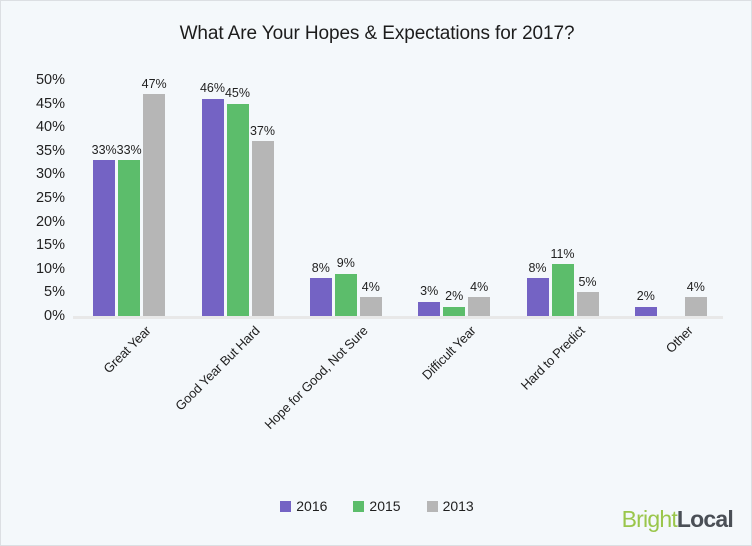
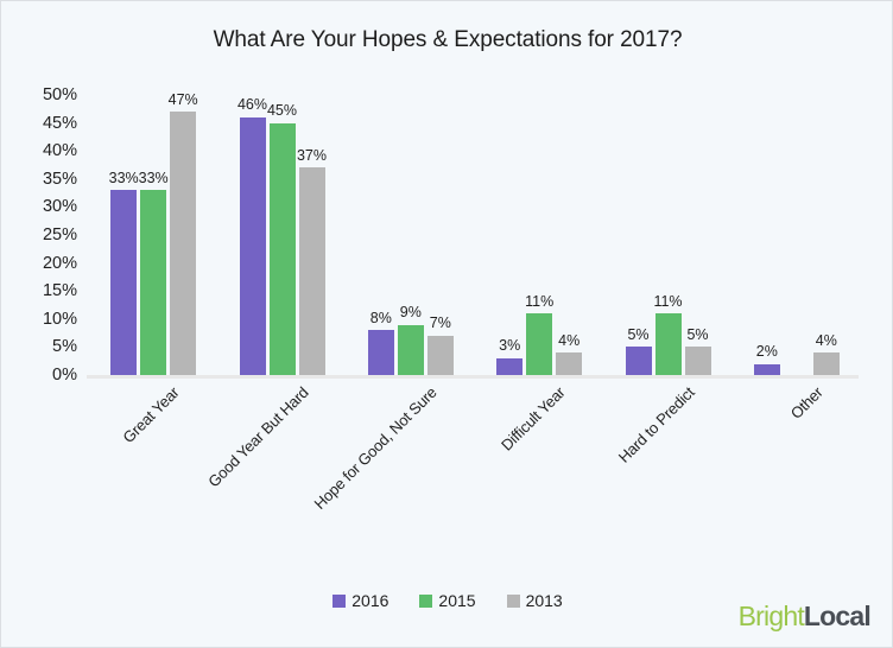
2013/Hope for Good, Not Sure: 4% -> 7%
2015/Difficult Year: 2% -> 11%
2016/Hard to Predict: 8% -> 5%
